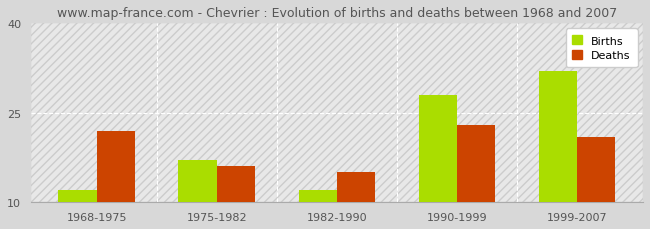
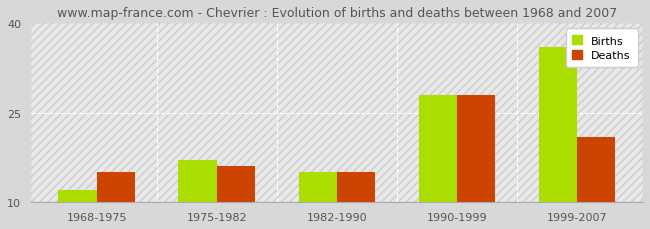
Deaths/1968-1975: 22 -> 15
Births/1982-1990: 12 -> 15
Deaths/1990-1999: 23 -> 28
Births/1999-2007: 32 -> 36
